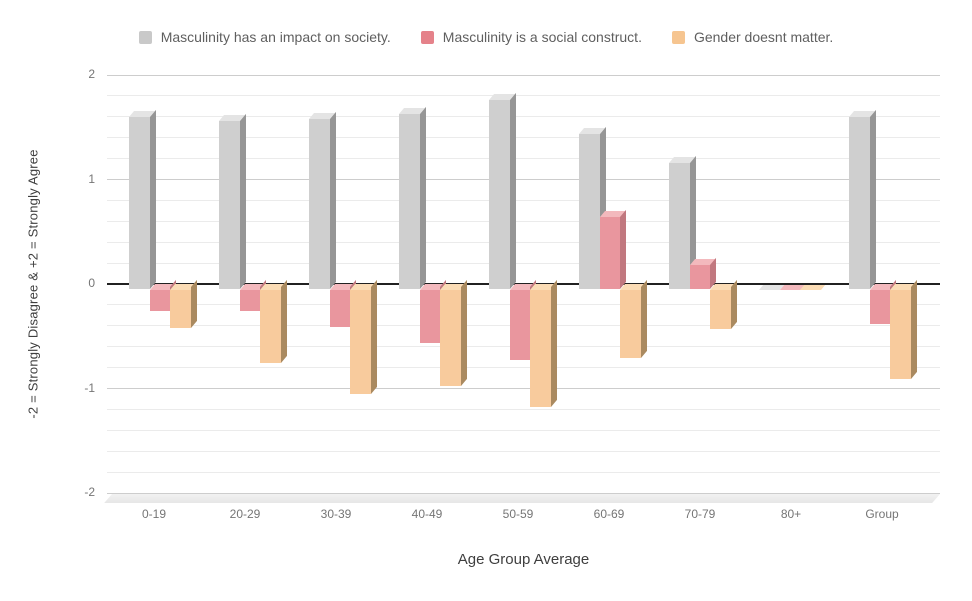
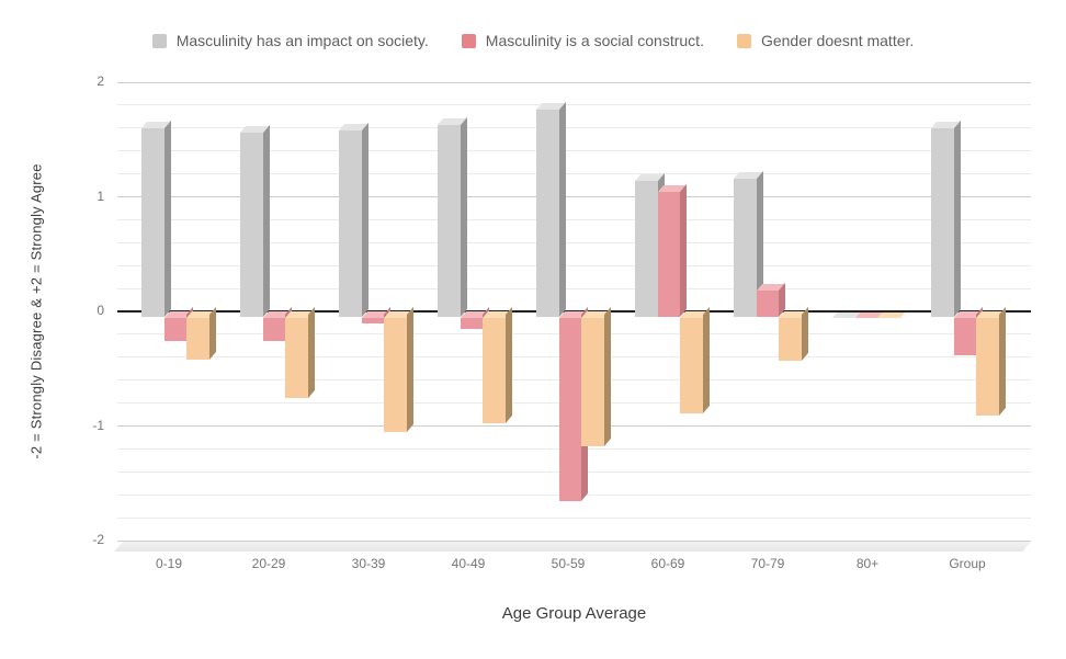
Masculinity is a social construct./30-39: -0.41 -> -0.11
Masculinity is a social construct./40-49: -0.56 -> -0.15
Masculinity is a social construct./50-59: -0.73 -> -1.66
Masculinity has an impact on society./60-69: 1.44 -> 1.14
Masculinity is a social construct./60-69: 0.64 -> 1.04
Gender doesnt matter./60-69: -0.71 -> -0.89
